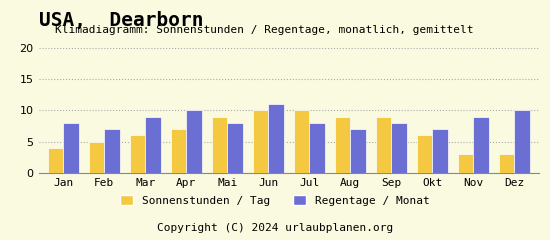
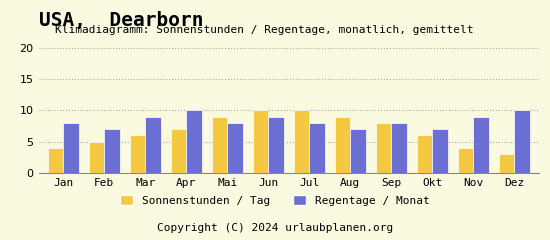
Regentage / Monat/Jun: 11 -> 9
Sonnenstunden / Tag/Sep: 9 -> 8
Sonnenstunden / Tag/Nov: 3 -> 4
